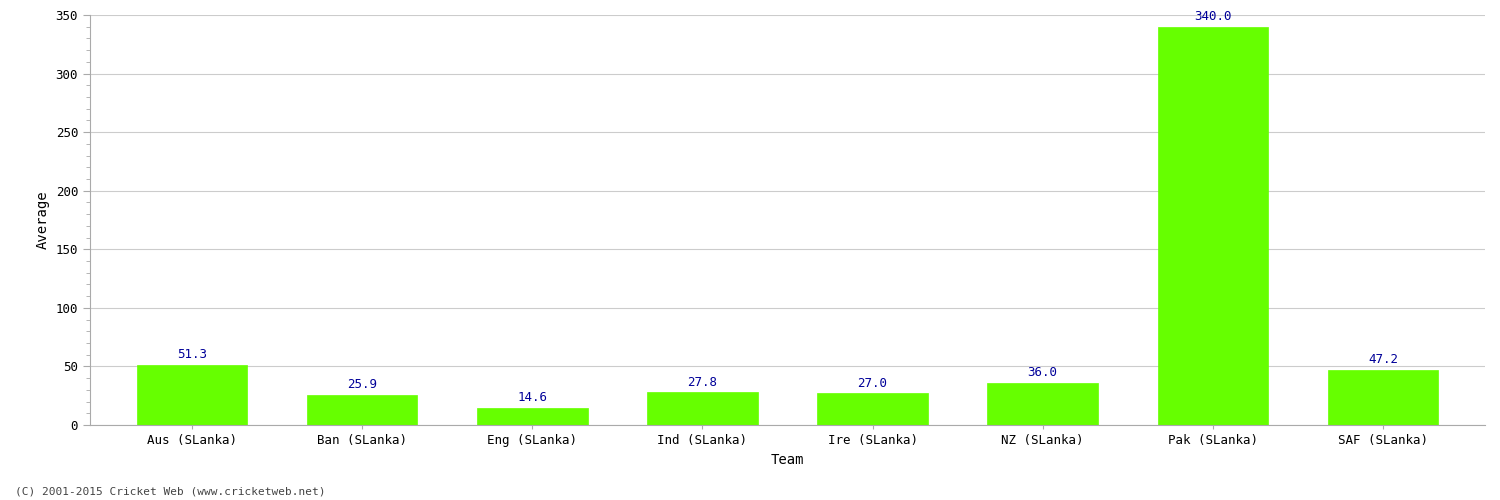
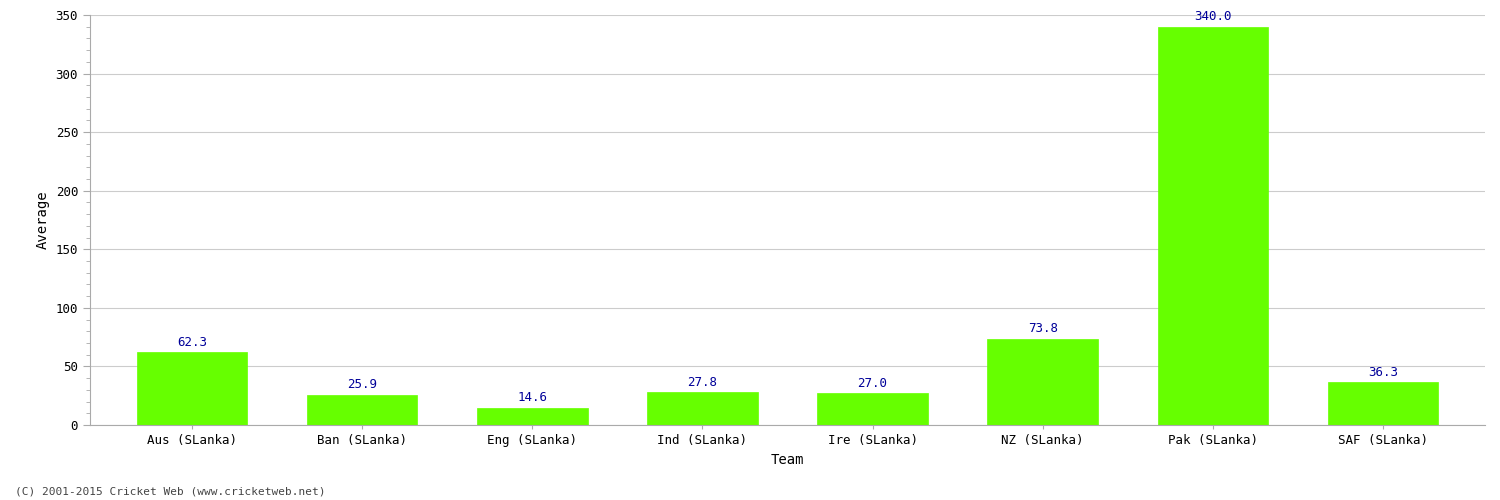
Aus (SLanka): 51.3 -> 62.3
NZ (SLanka): 36.0 -> 73.8
SAF (SLanka): 47.2 -> 36.3
